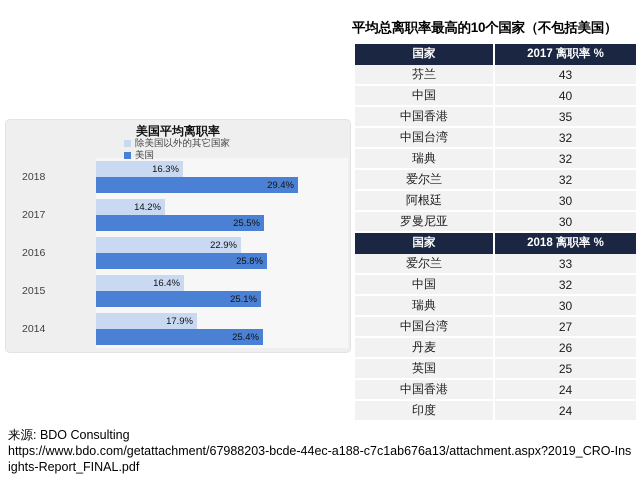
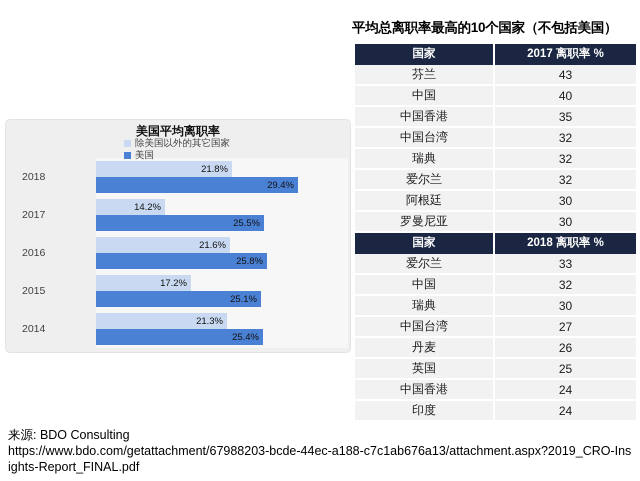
美国平均离职率/除美国以外的其它国家/2018: 16.3% -> 21.8%
美国平均离职率/除美国以外的其它国家/2016: 22.9% -> 21.6%
美国平均离职率/除美国以外的其它国家/2015: 16.4% -> 17.2%
美国平均离职率/除美国以外的其它国家/2014: 17.9% -> 21.3%
